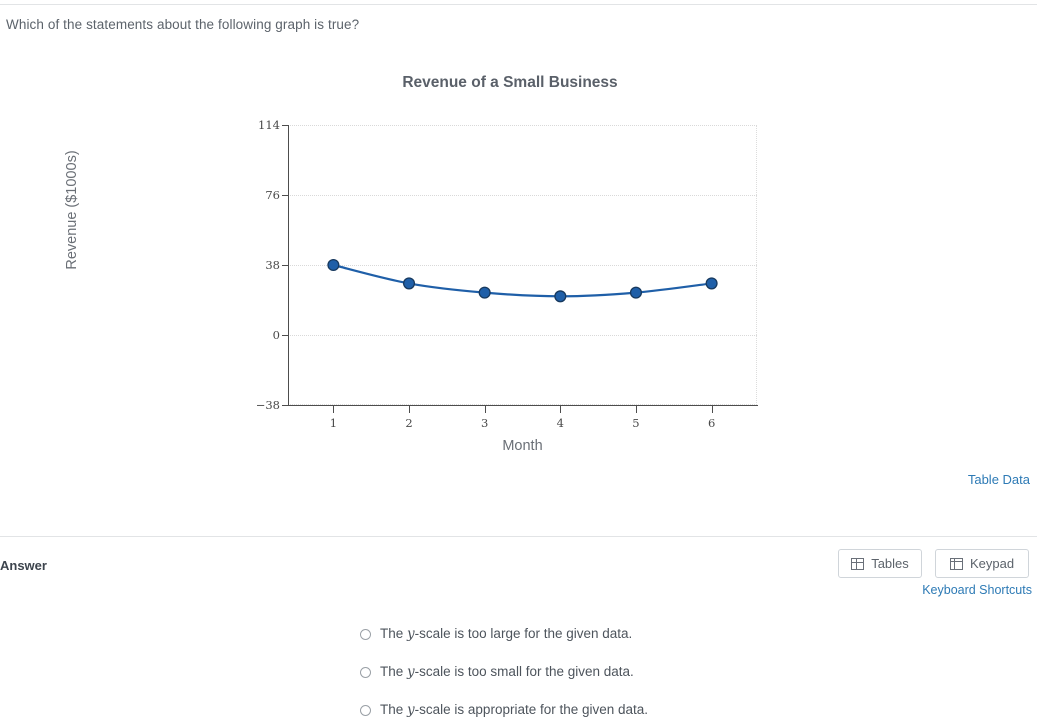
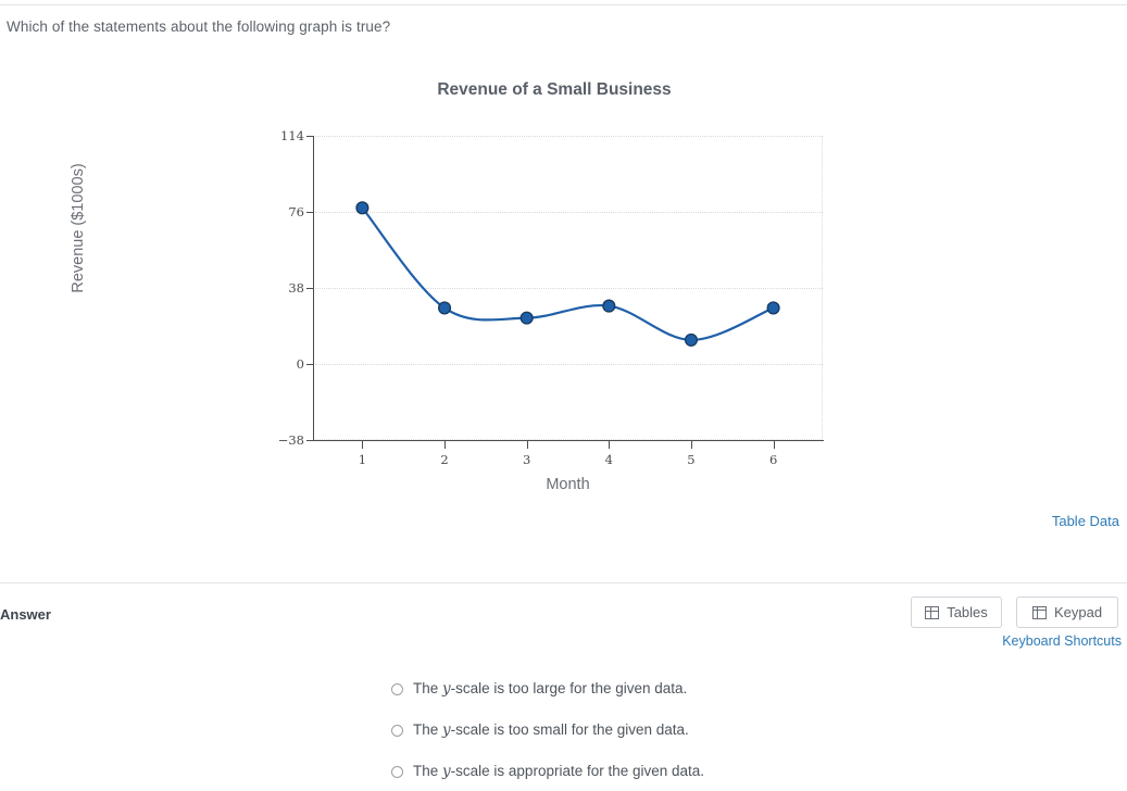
1: 38 -> 78
4: 21 -> 29
5: 23 -> 12
